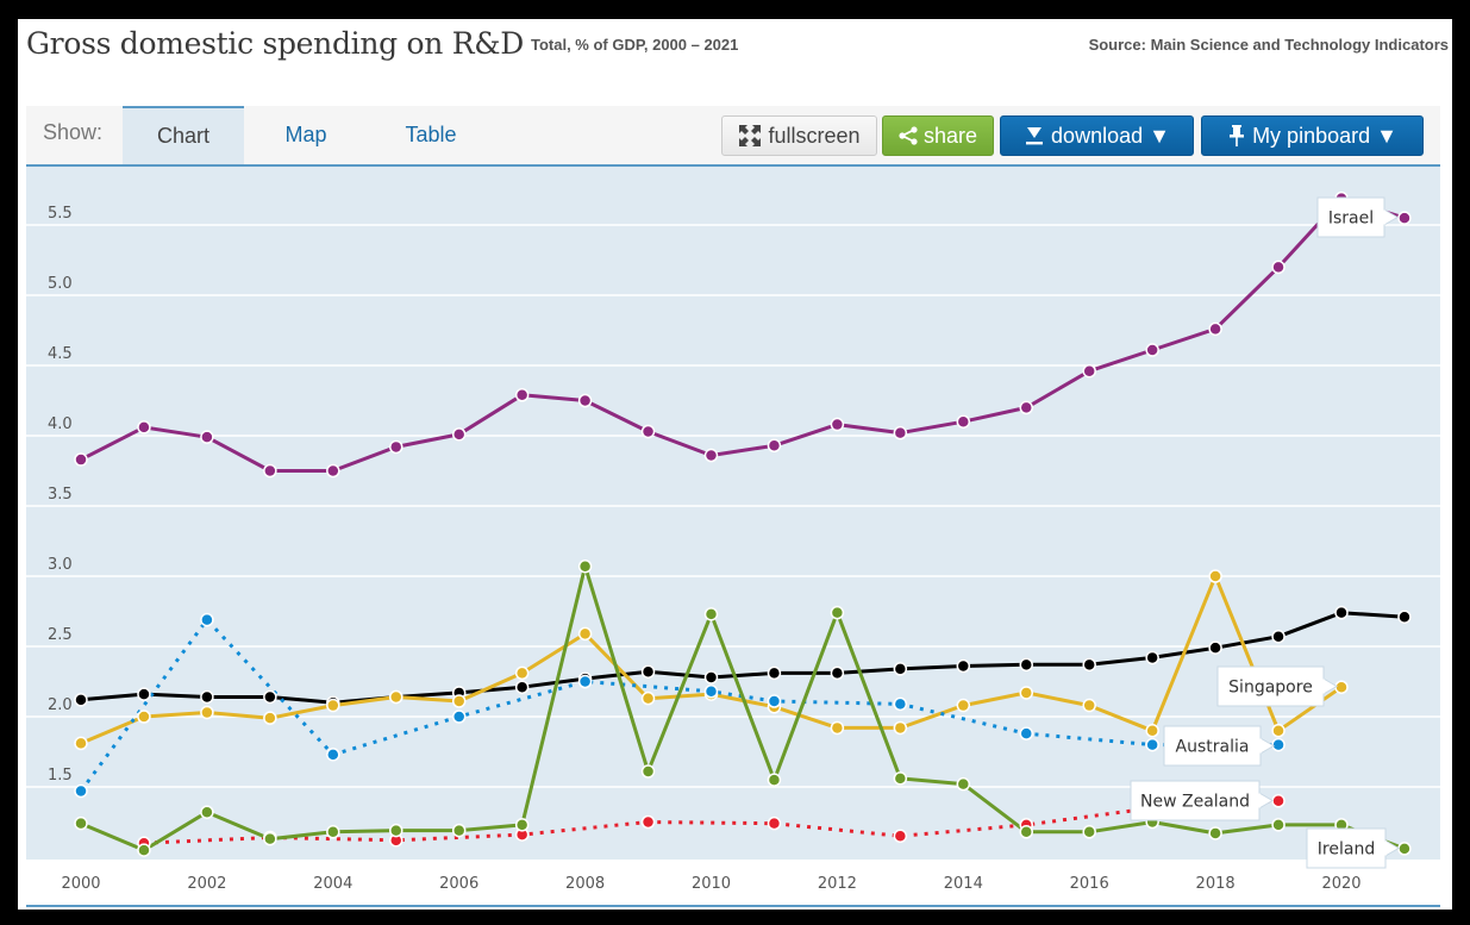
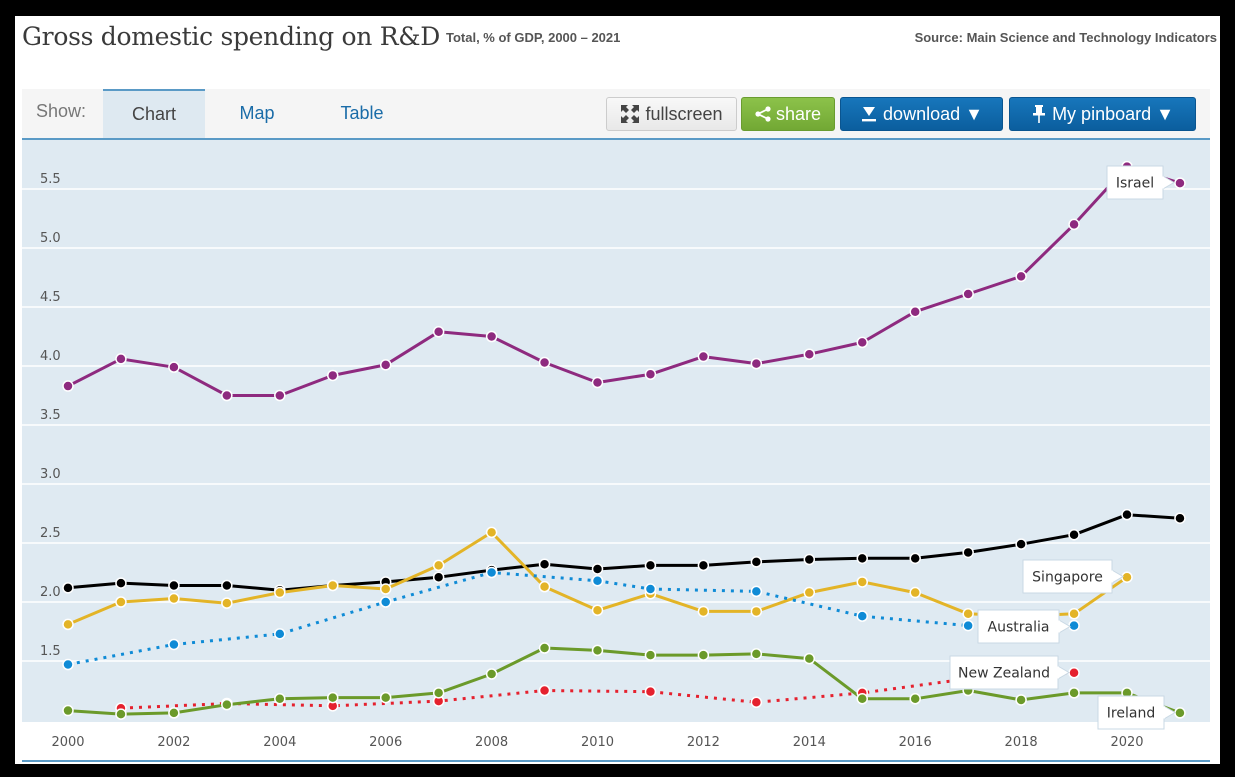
Ireland/2000: 1.24 -> 1.08
Australia/2002: 2.69 -> 1.64
Ireland/2002: 1.32 -> 1.06
Ireland/2008: 3.07 -> 1.39
Singapore/2010: 2.16 -> 1.93
Ireland/2010: 2.73 -> 1.59
Ireland/2012: 2.74 -> 1.55
Singapore/2018: 3.00 -> 1.88
